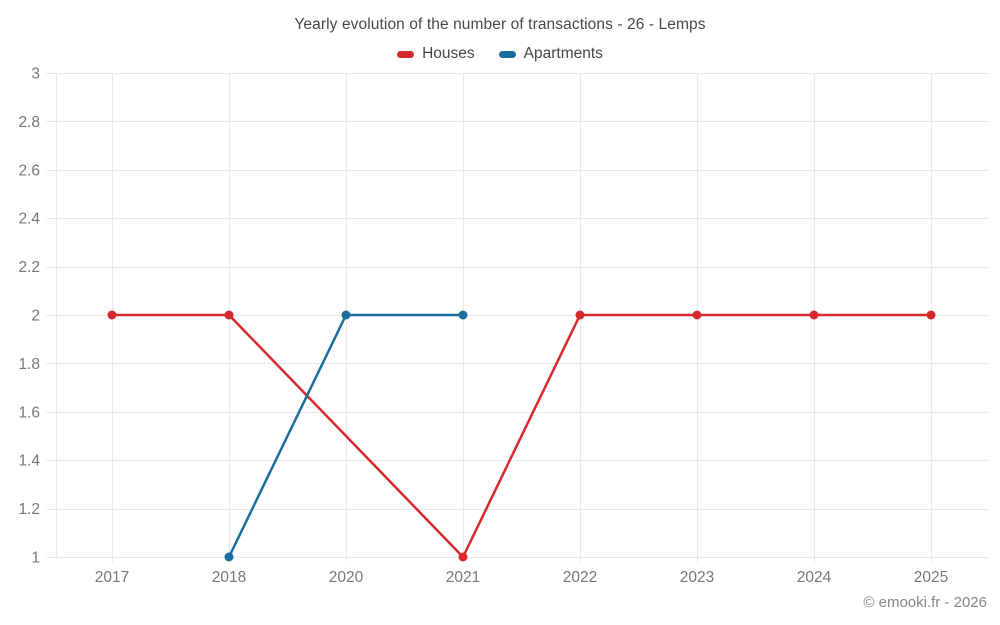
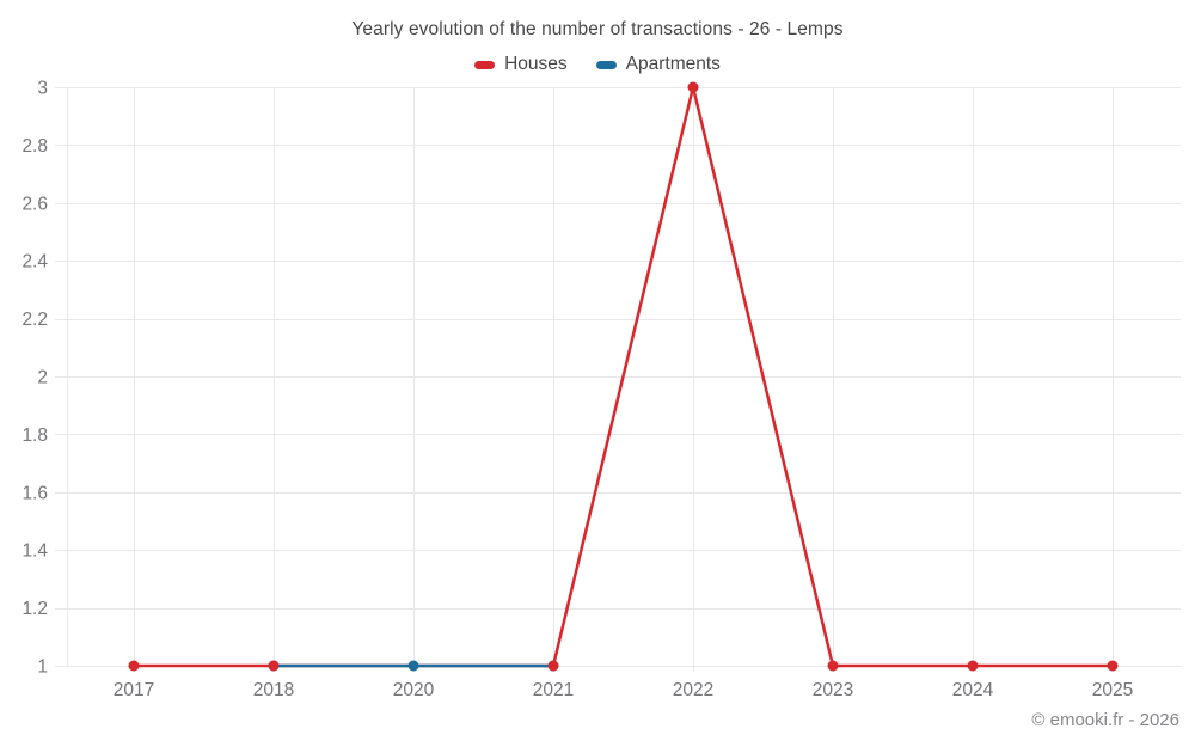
Houses/2017: 2 -> 1
Houses/2018: 2 -> 1
Apartments/2020: 2 -> 1
Apartments/2021: 2 -> 1
Houses/2022: 2 -> 3
Houses/2023: 2 -> 1
Houses/2024: 2 -> 1
Houses/2025: 2 -> 1
